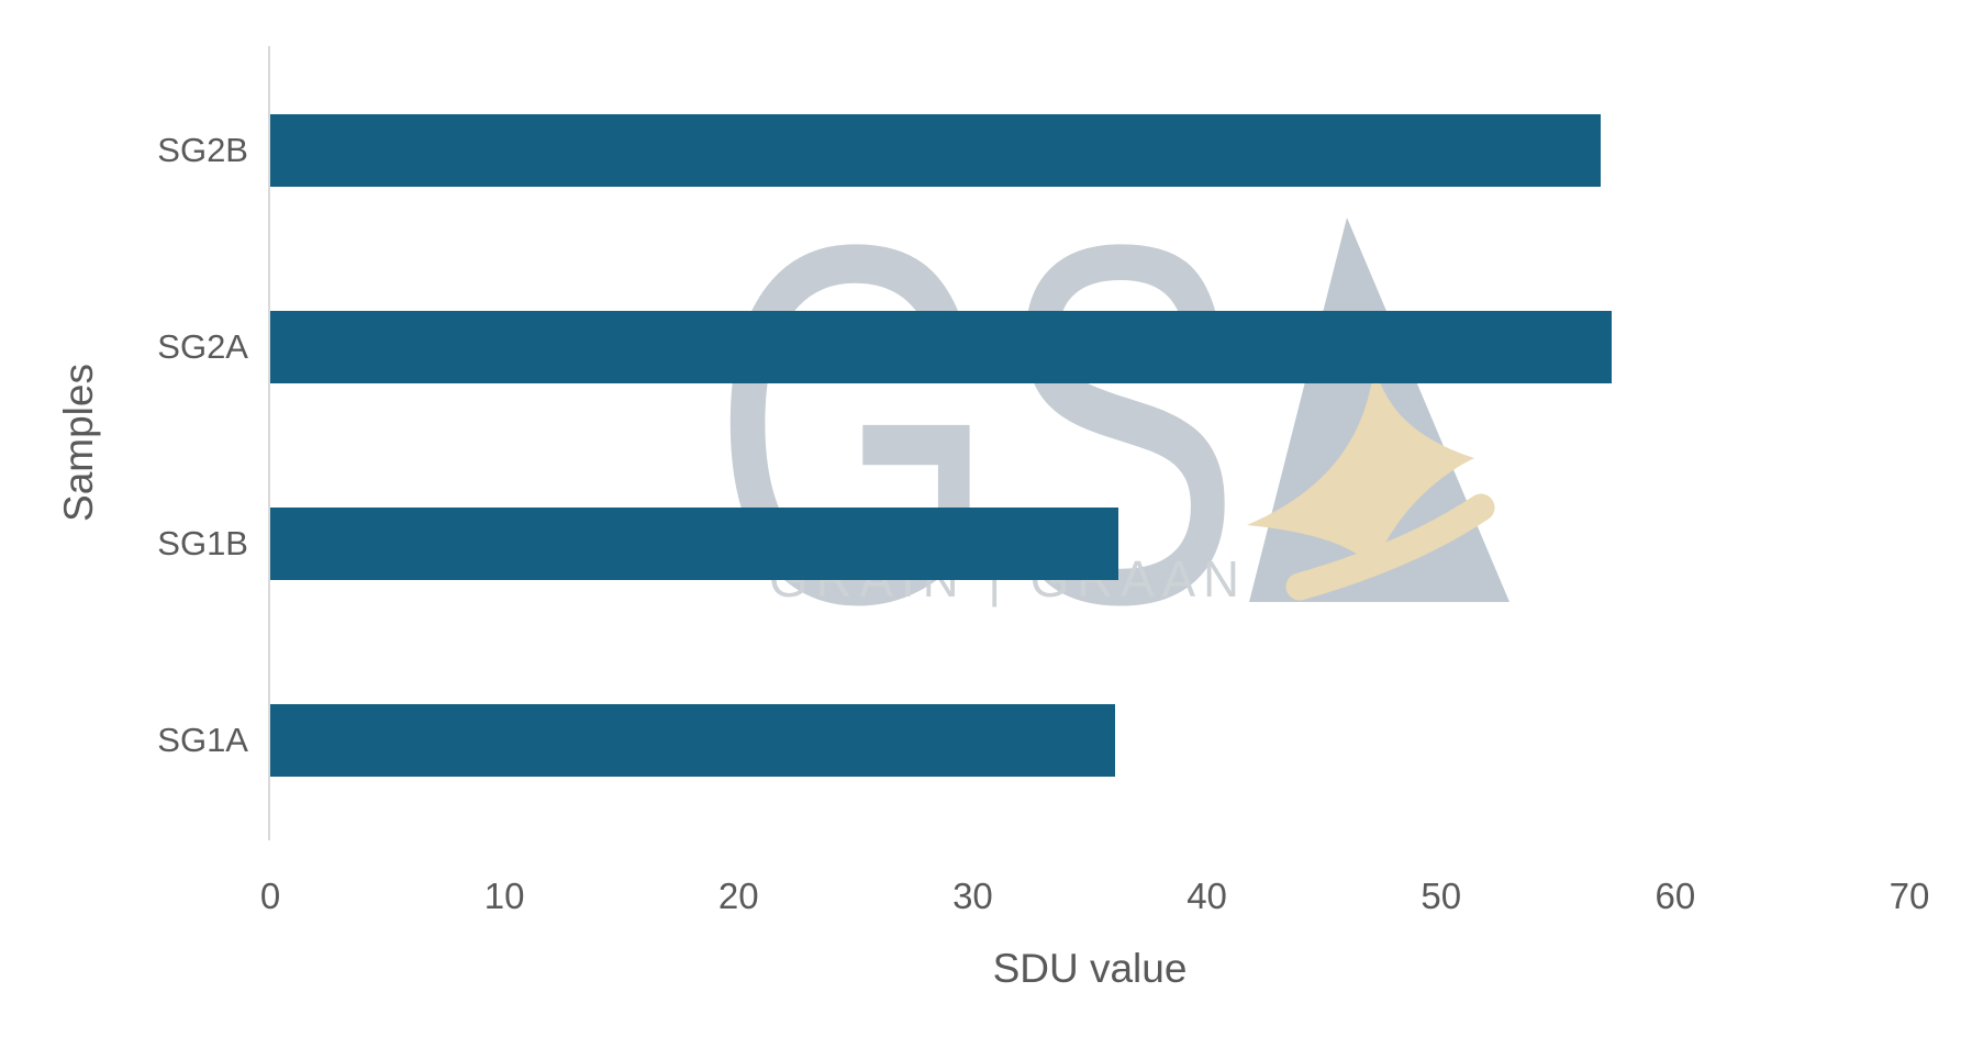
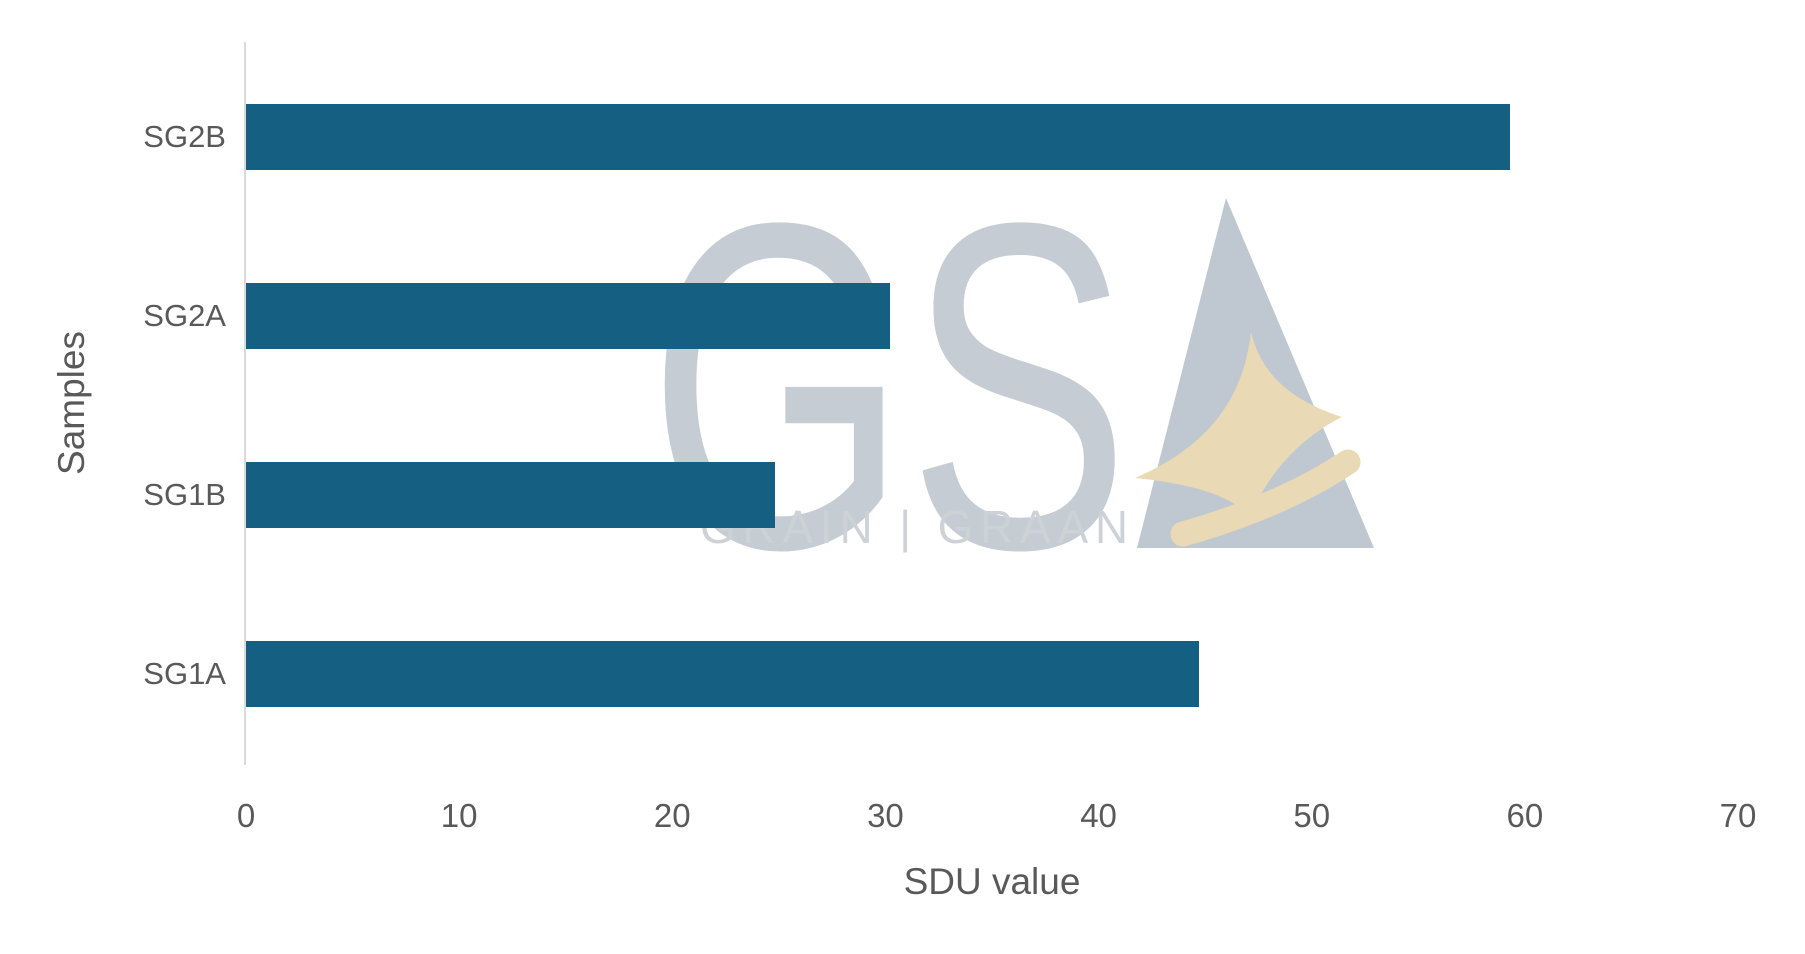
SG2B: 56.8 -> 59.3
SG2A: 57.3 -> 30.2
SG1B: 36.2 -> 24.8
SG1A: 36.1 -> 44.7
